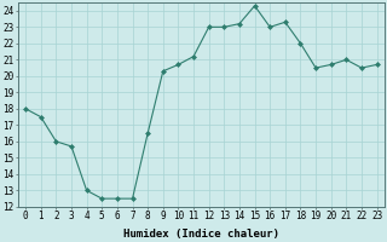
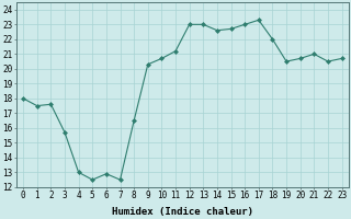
2: 16.0 -> 17.6
6: 12.5 -> 12.9
14: 23.2 -> 22.6
15: 24.3 -> 22.7
